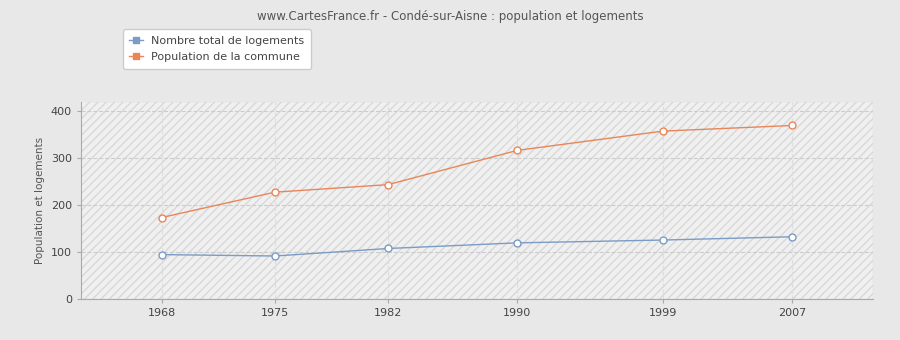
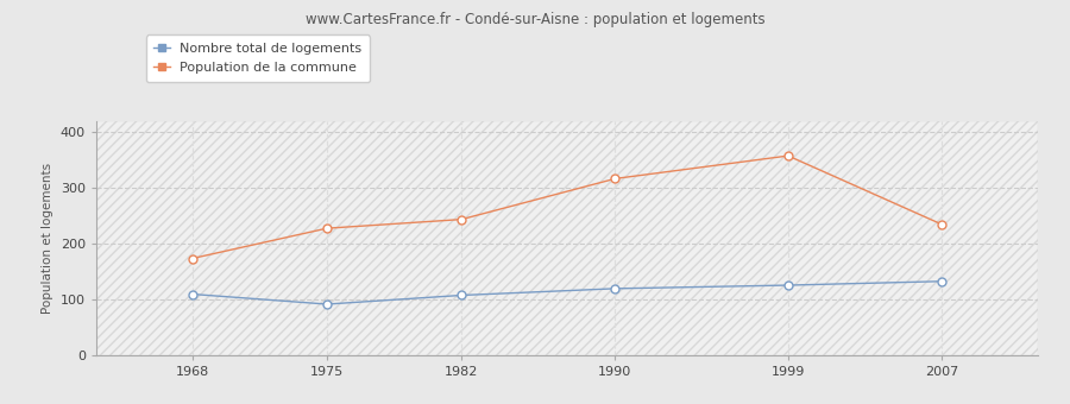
Nombre total de logements/1968: 95 -> 110
Population de la commune/2007: 370 -> 235
